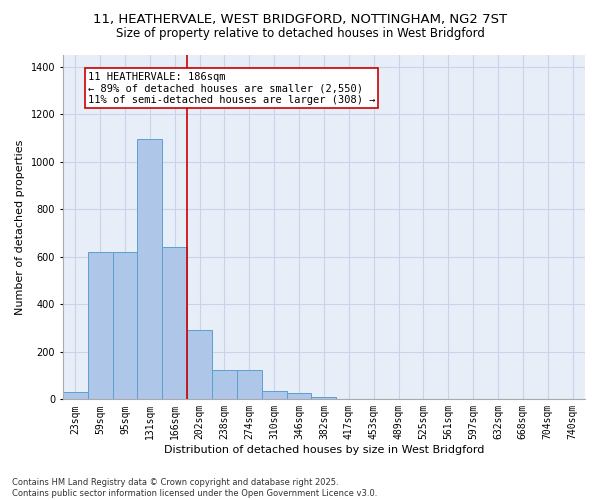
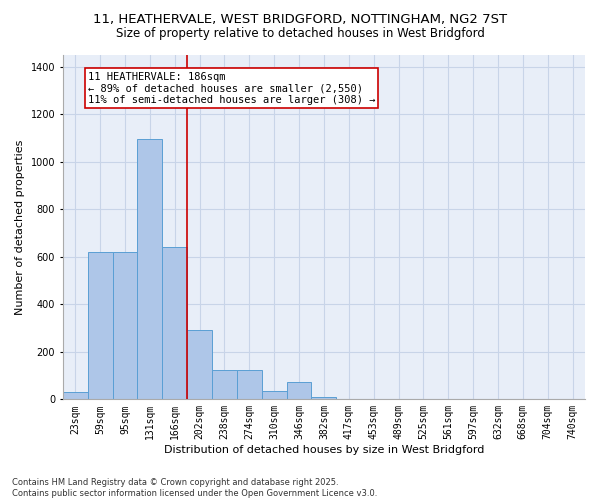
346sqm: 25 -> 75
